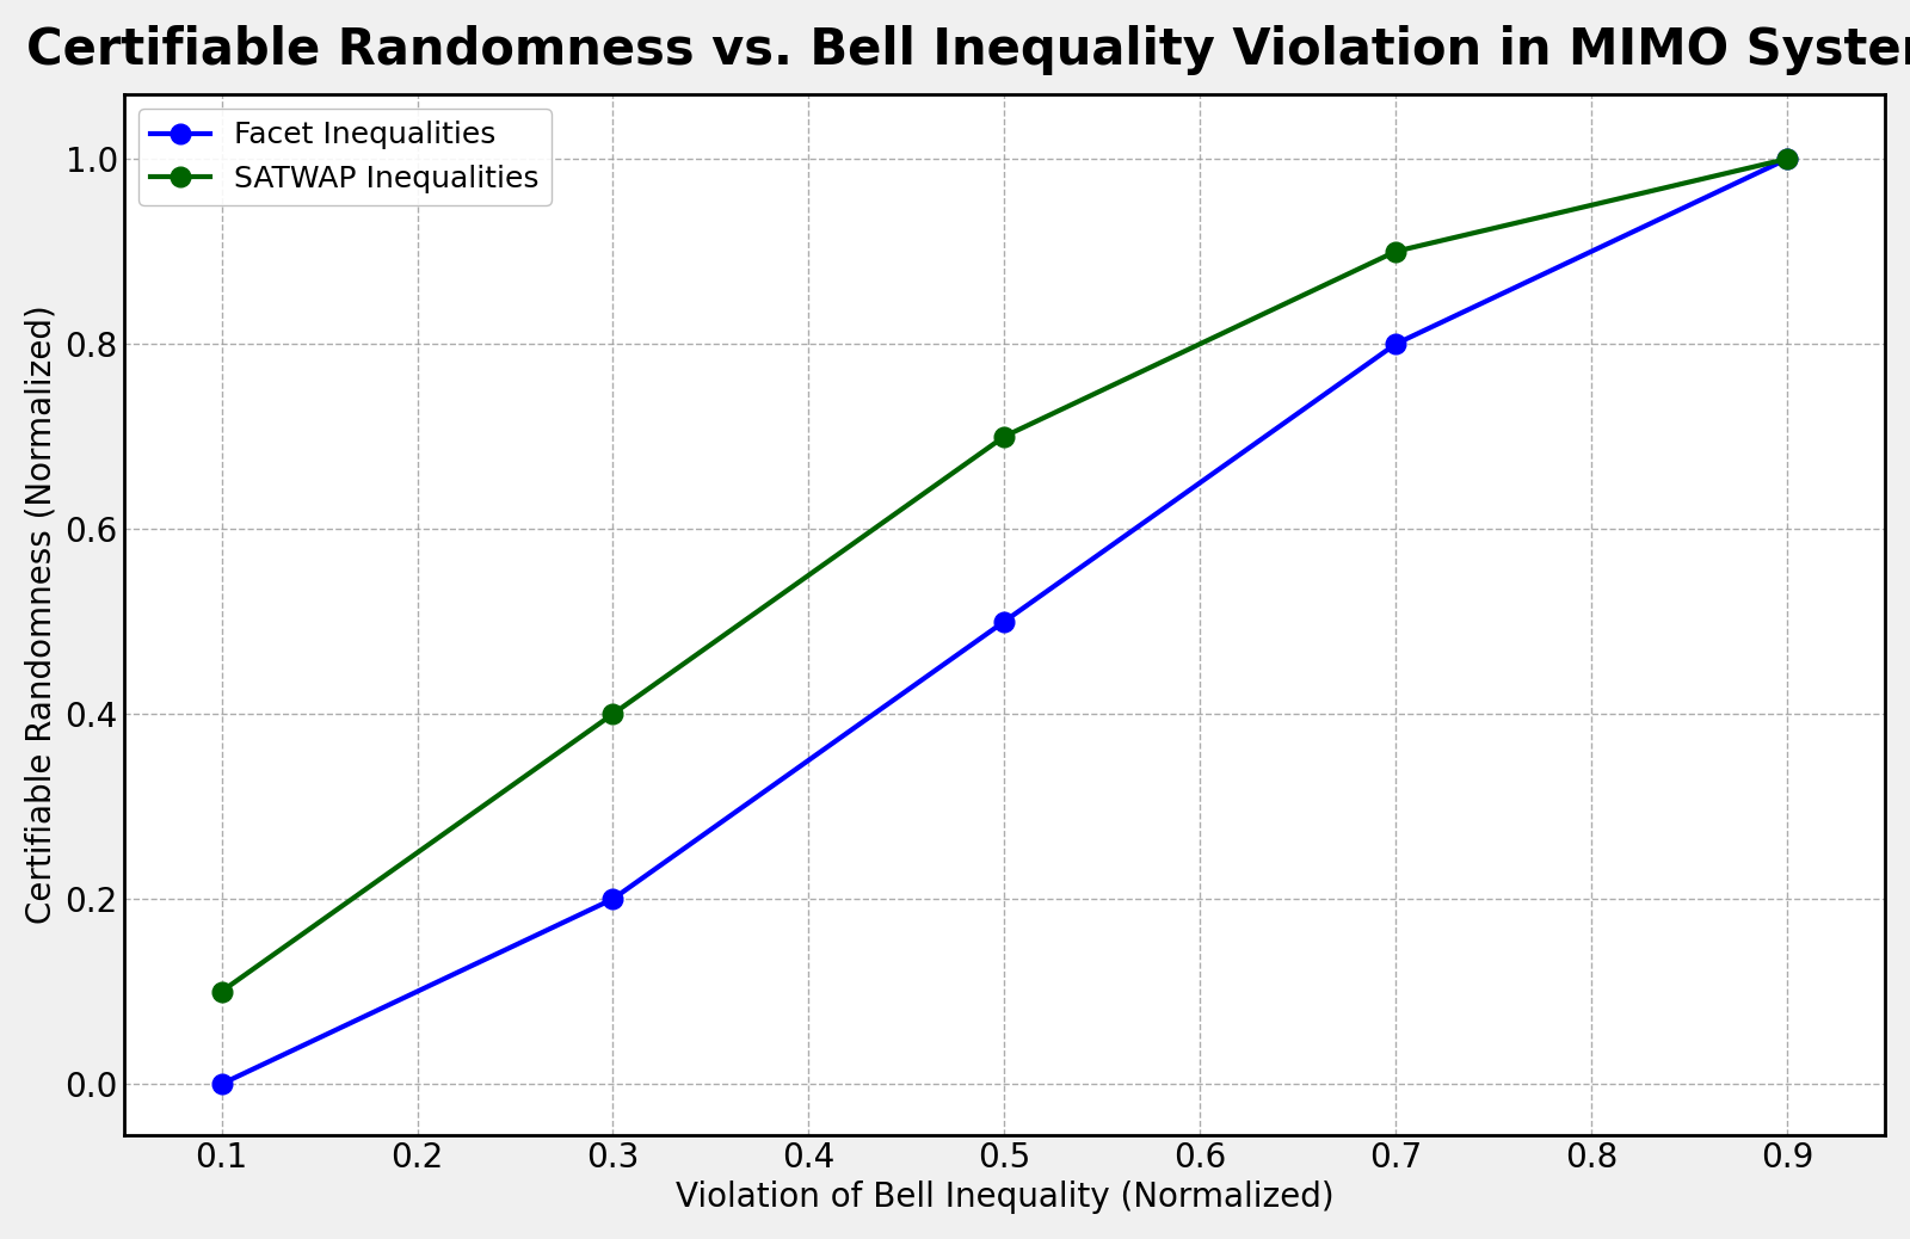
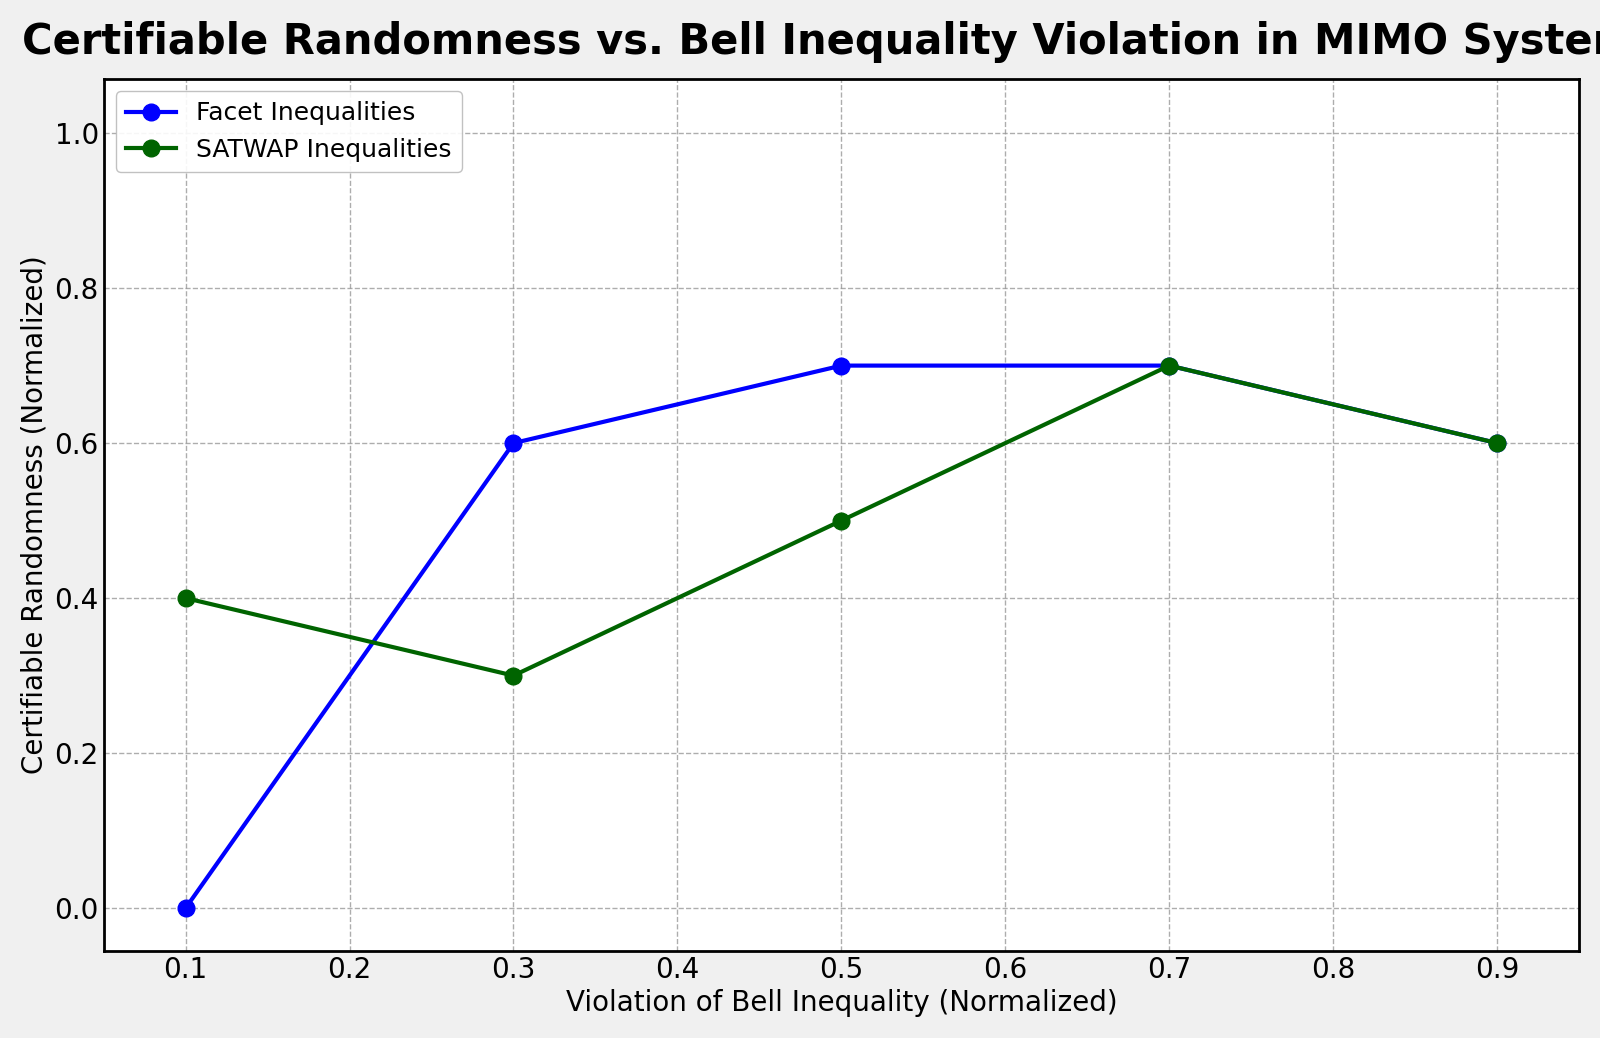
SATWAP Inequalities/0.1: 0.1 -> 0.4
Facet Inequalities/0.3: 0.2 -> 0.6
SATWAP Inequalities/0.3: 0.4 -> 0.3
Facet Inequalities/0.5: 0.5 -> 0.7
SATWAP Inequalities/0.5: 0.7 -> 0.5
Facet Inequalities/0.7: 0.8 -> 0.7
SATWAP Inequalities/0.7: 0.9 -> 0.7
Facet Inequalities/0.9: 1.0 -> 0.6
SATWAP Inequalities/0.9: 1.0 -> 0.6
